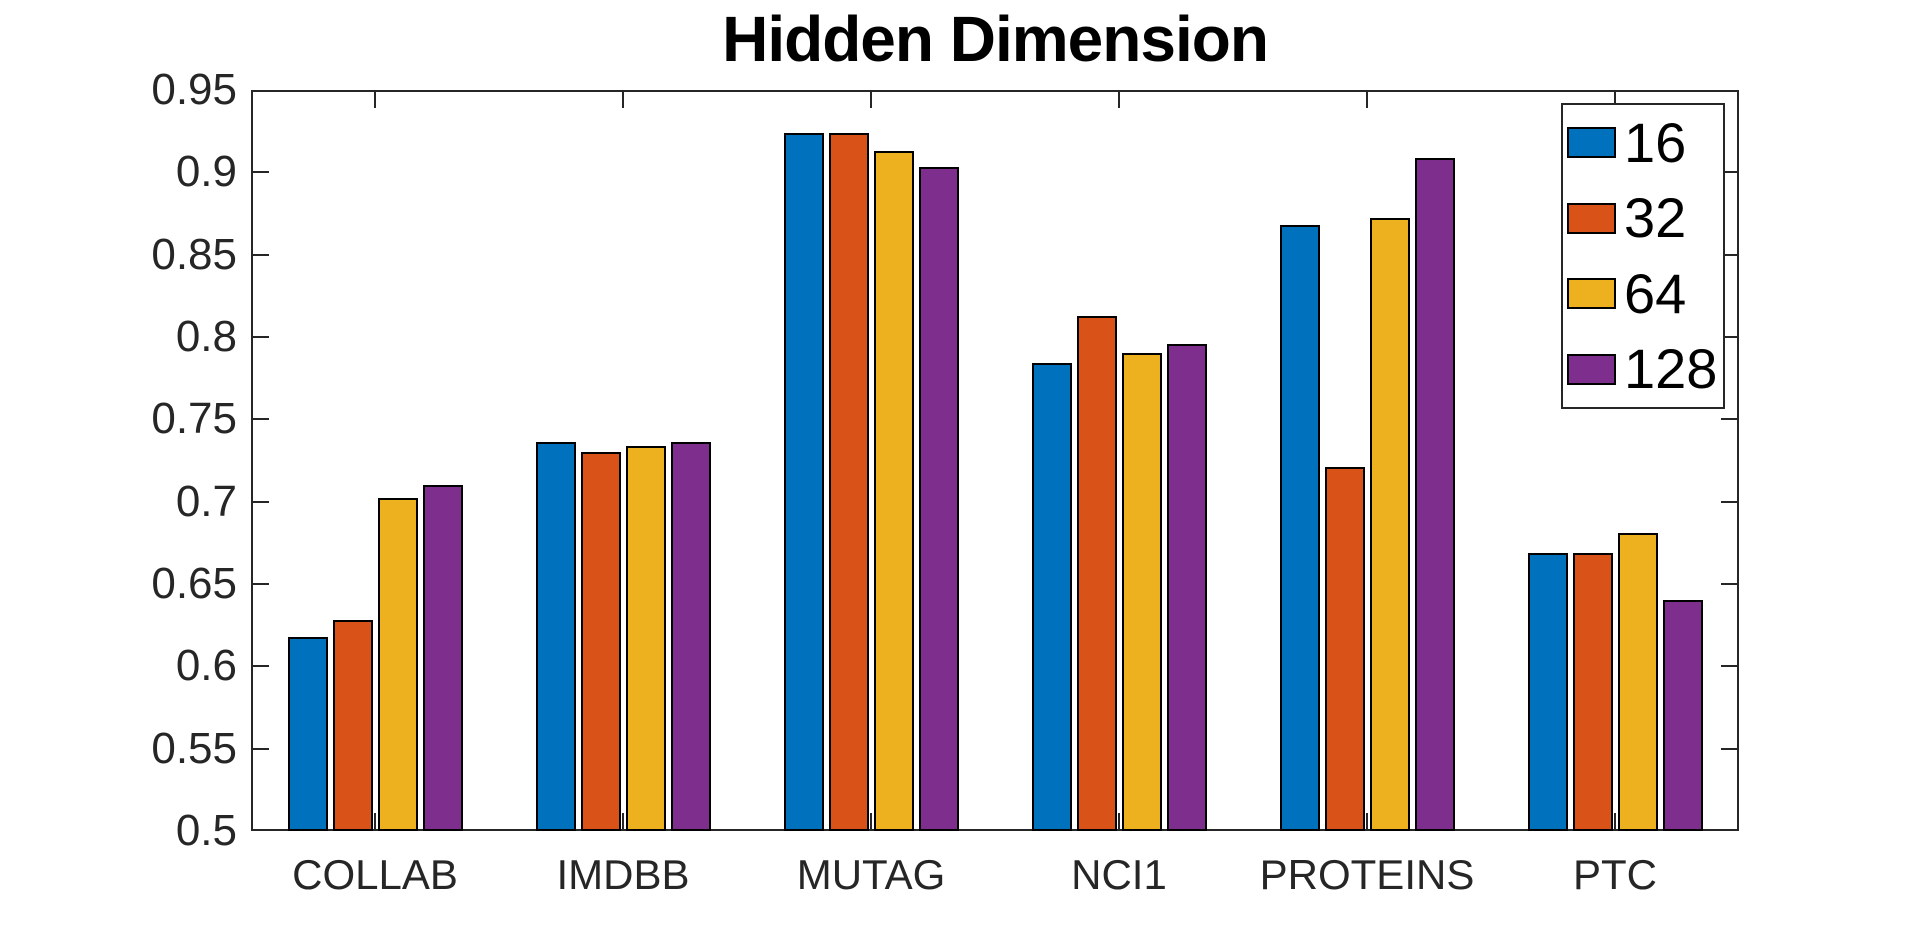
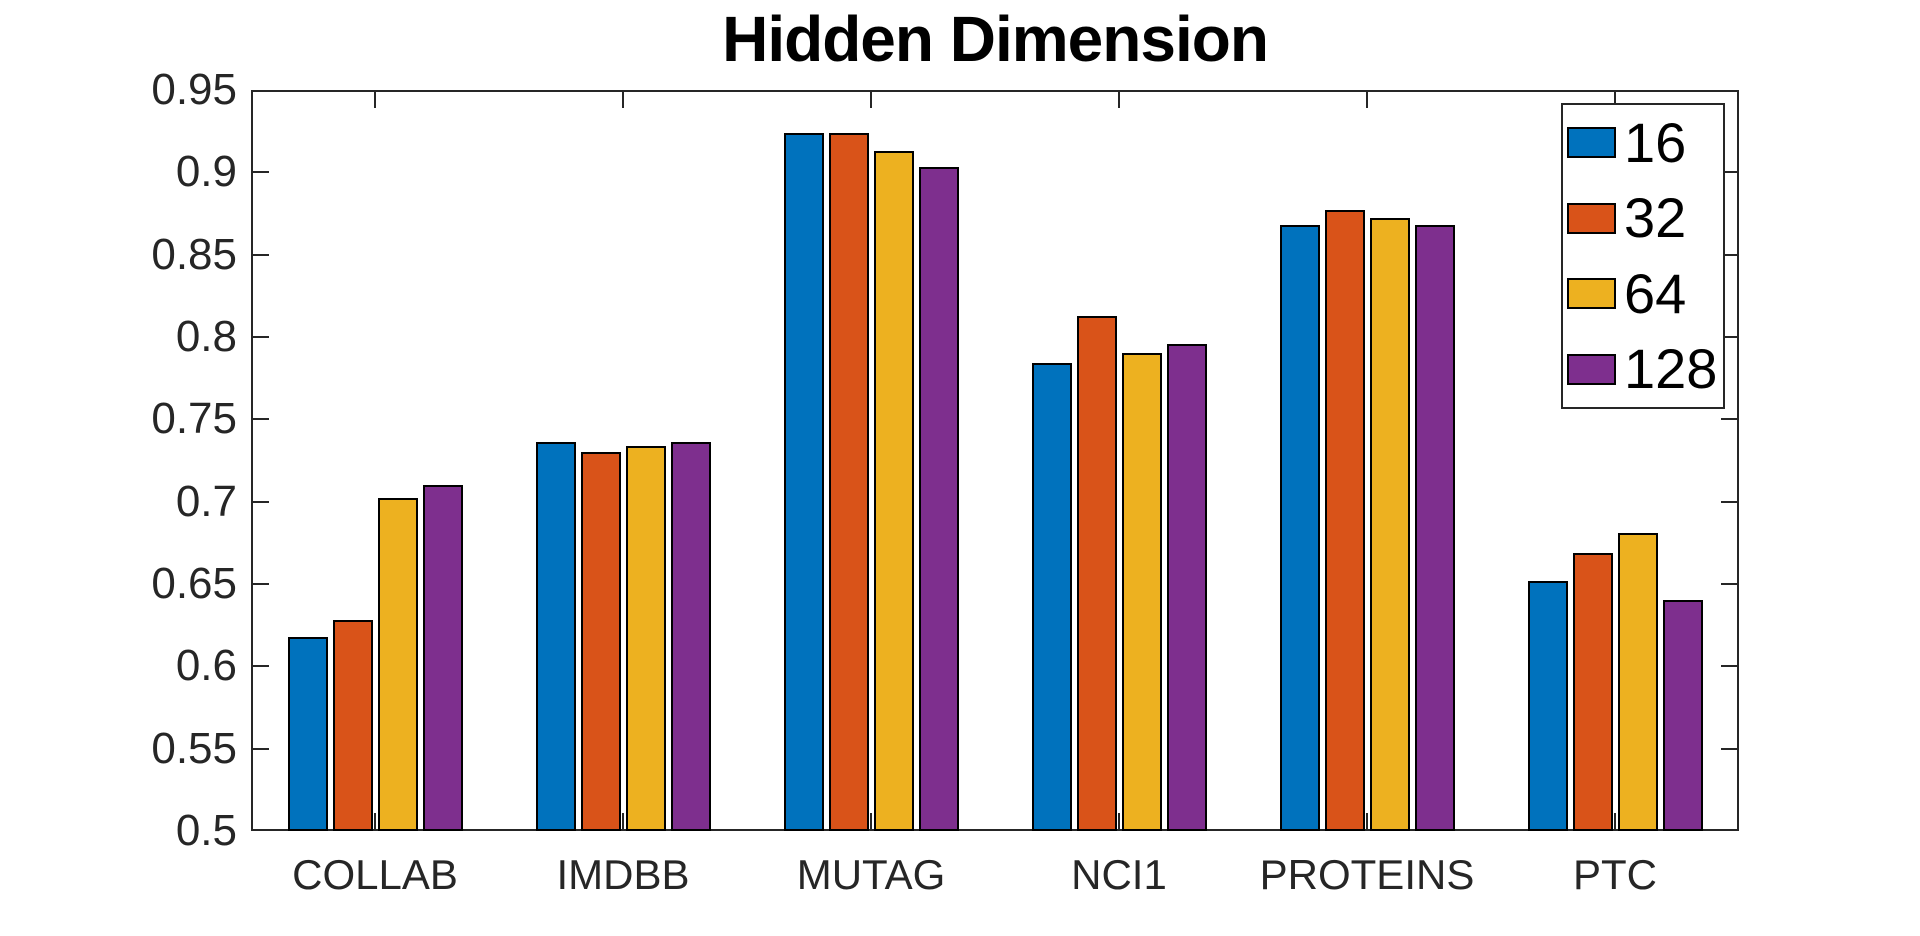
32/PROTEINS: 0.721 -> 0.877
128/PROTEINS: 0.909 -> 0.868
16/PTC: 0.669 -> 0.652
